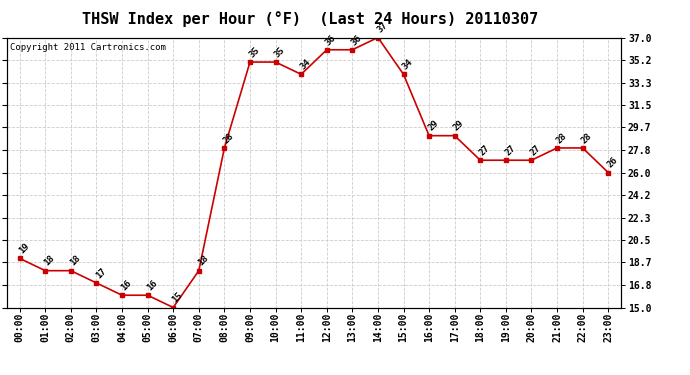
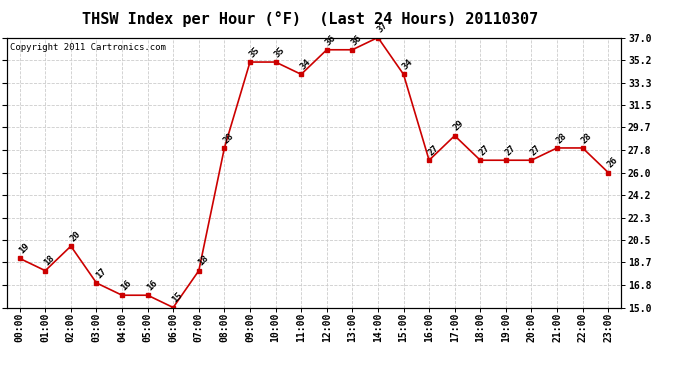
02:00: 18 -> 20
16:00: 29 -> 27
